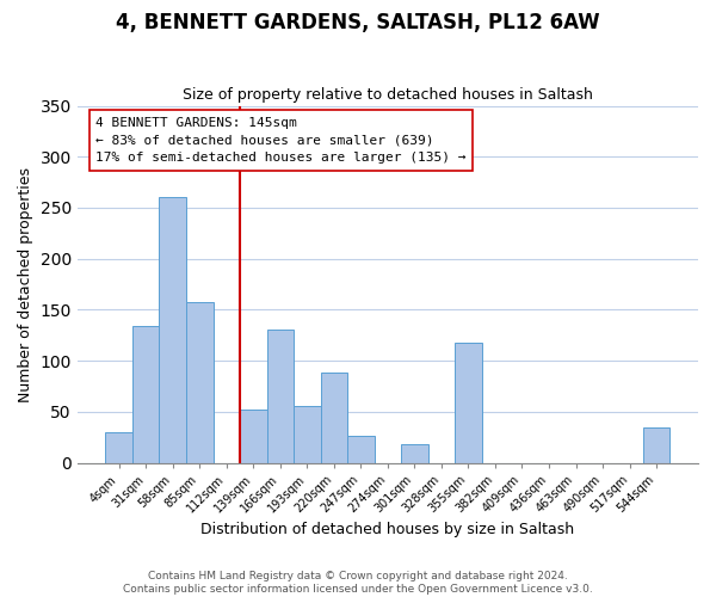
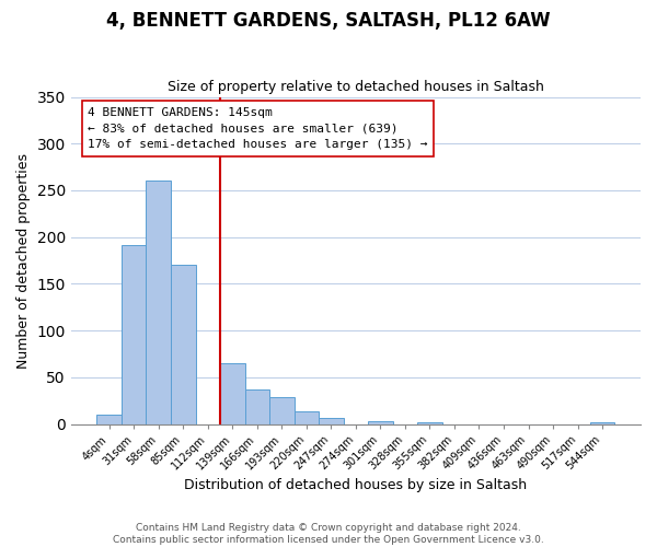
4sqm: 30 -> 10
31sqm: 134 -> 191
85sqm: 158 -> 170
139sqm: 52 -> 65
166sqm: 130 -> 37
193sqm: 56 -> 29
220sqm: 88 -> 14
247sqm: 26 -> 6
301sqm: 18 -> 3
355sqm: 118 -> 2
544sqm: 34 -> 2
